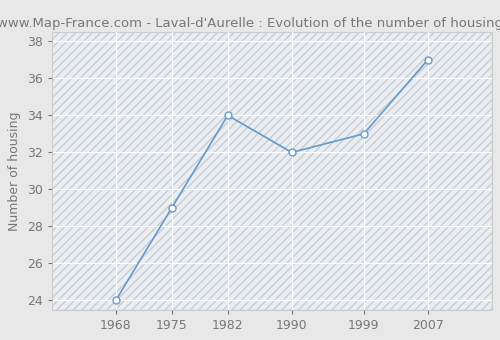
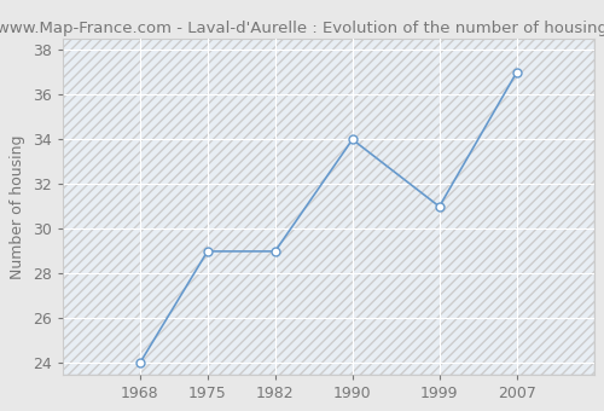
1982: 34 -> 29
1990: 32 -> 34
1999: 33 -> 31
